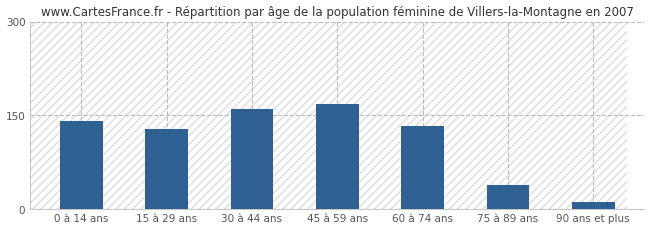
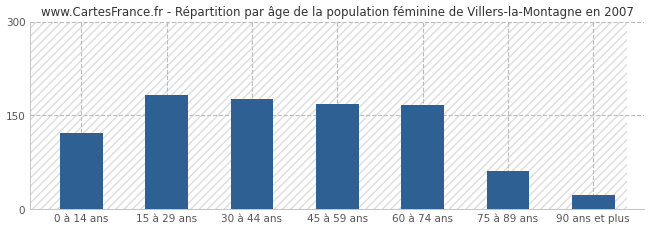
0 à 14 ans: 140 -> 122
15 à 29 ans: 128 -> 182
30 à 44 ans: 160 -> 176
60 à 74 ans: 132 -> 166
75 à 89 ans: 38 -> 60
90 ans et plus: 10 -> 22
